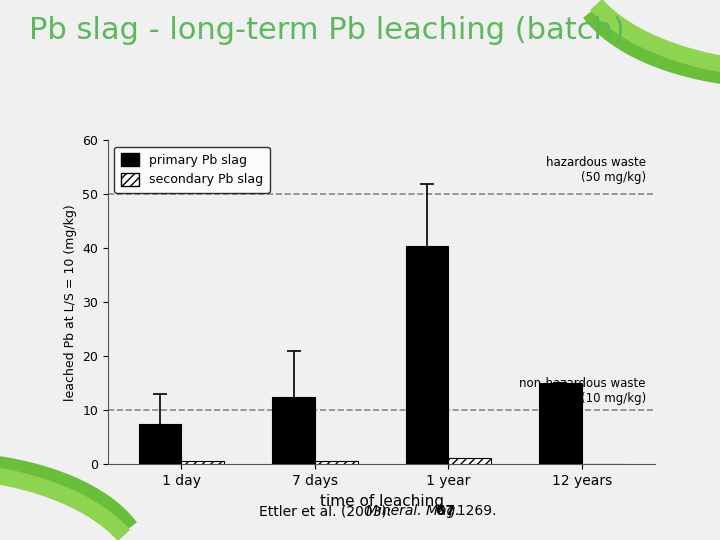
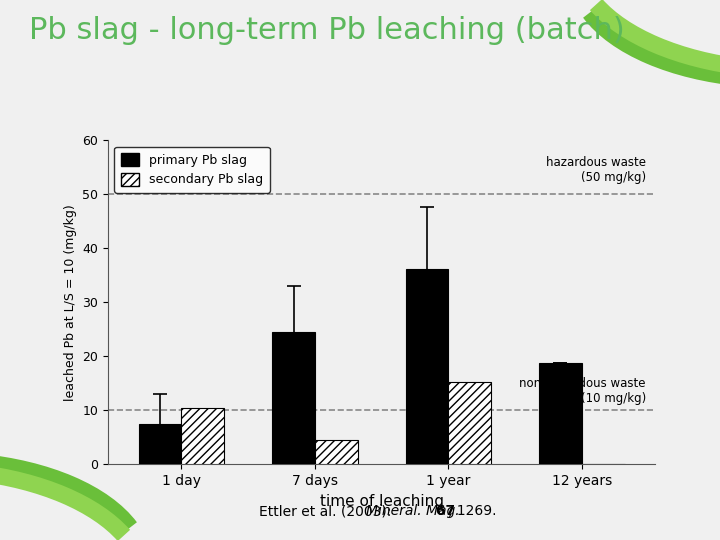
secondary Pb slag/1 day: 0.6 -> 10.4
primary Pb slag/7 days: 12.5 -> 24.6
secondary Pb slag/7 days: 0.6 -> 4.6
primary Pb slag/1 year: 40.5 -> 36.2
secondary Pb slag/1 year: 1.1 -> 15.2
primary Pb slag/12 years: 15.0 -> 18.8
